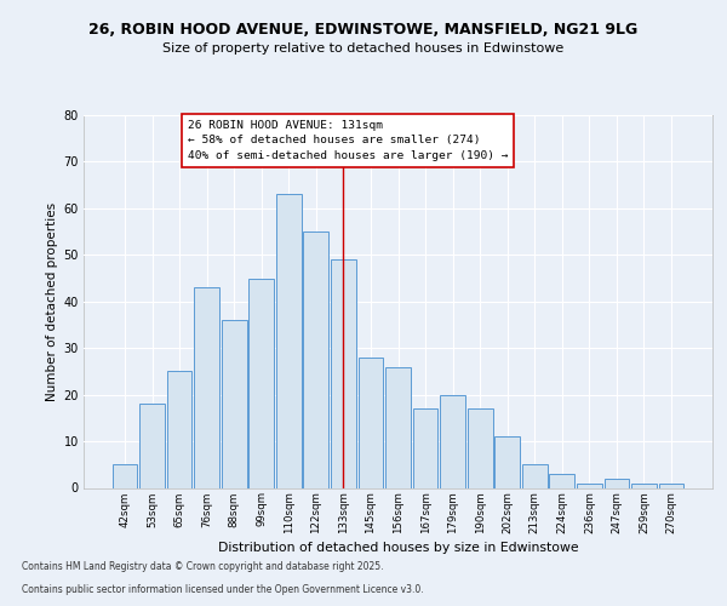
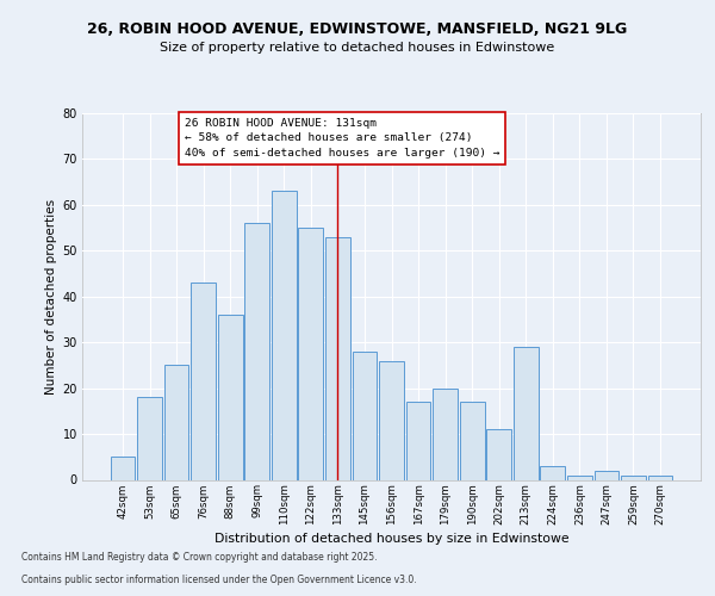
99sqm: 45 -> 56
133sqm: 49 -> 53
213sqm: 5 -> 29
